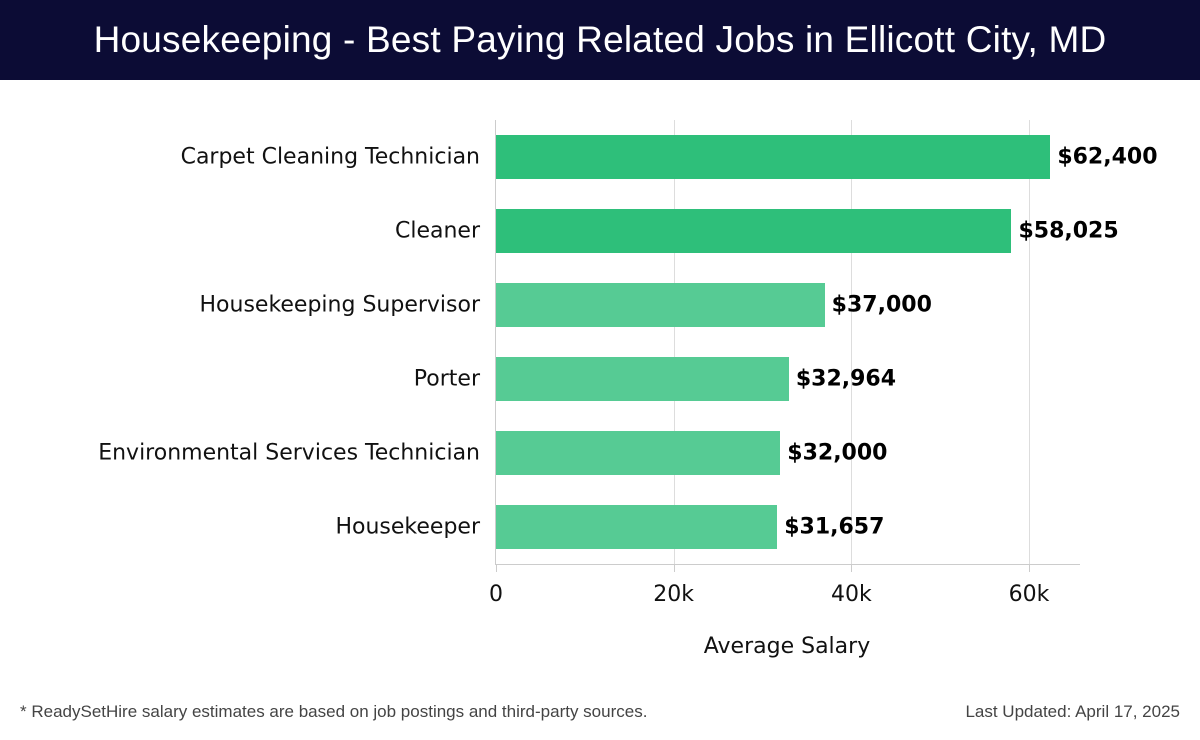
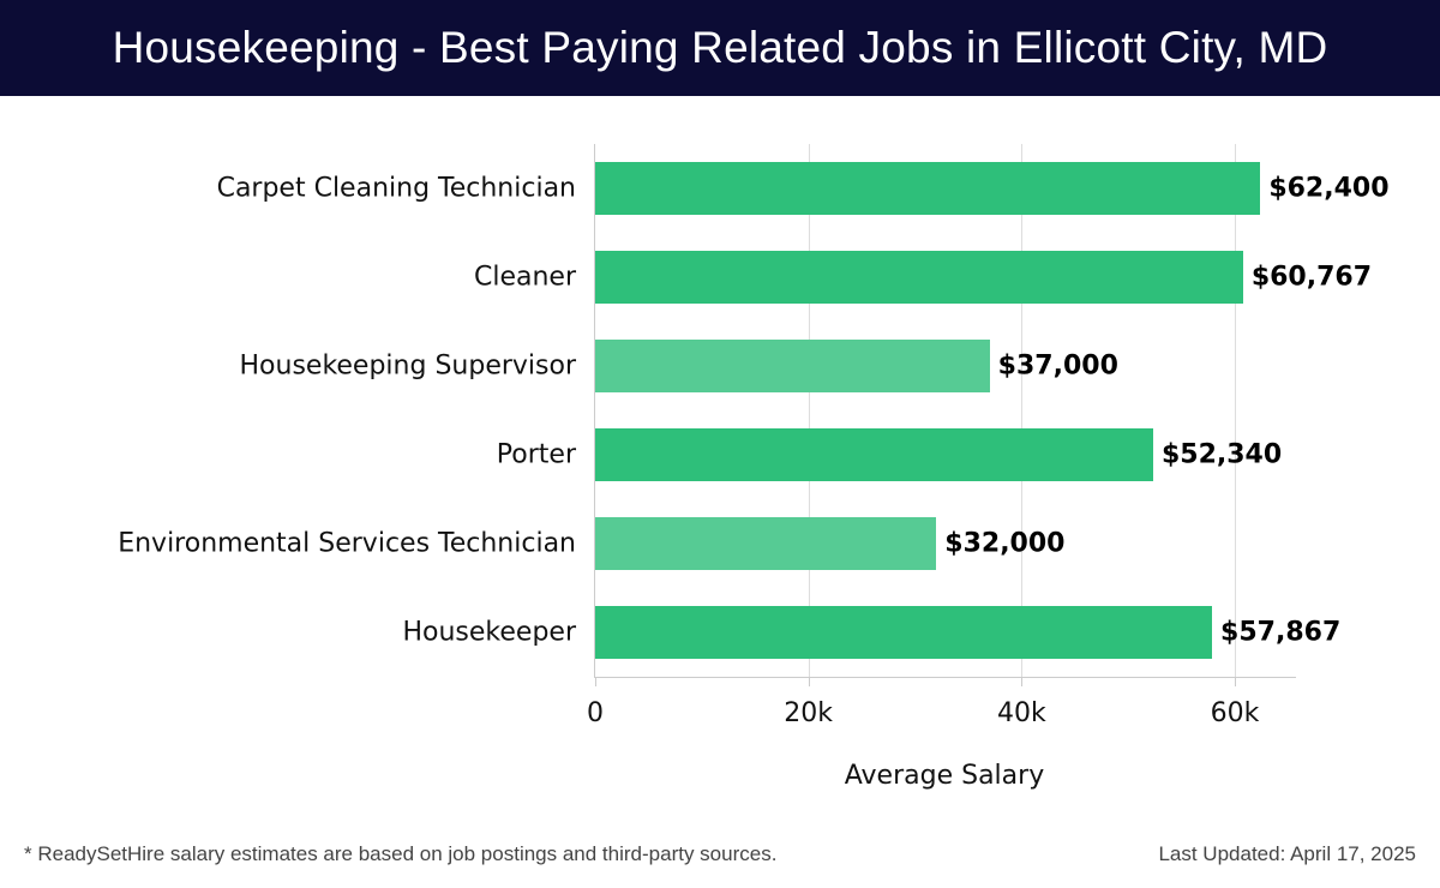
Cleaner: $58,025 -> $60,767
Porter: $32,964 -> $52,340
Housekeeper: $31,657 -> $57,867
